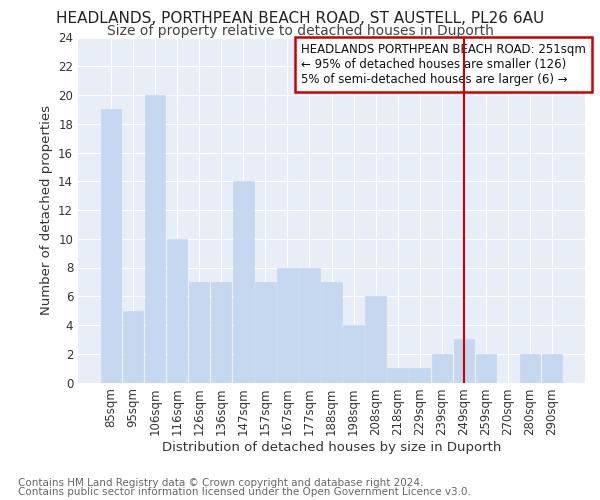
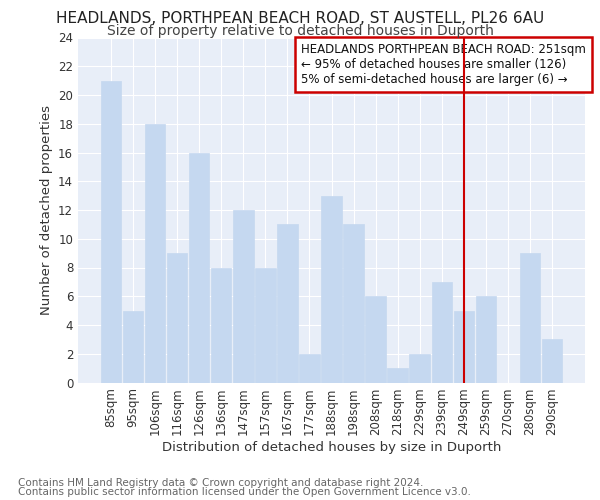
85sqm: 19 -> 21
106sqm: 20 -> 18
116sqm: 10 -> 9
126sqm: 7 -> 16
136sqm: 7 -> 8
147sqm: 14 -> 12
157sqm: 7 -> 8
167sqm: 8 -> 11
177sqm: 8 -> 2
188sqm: 7 -> 13
198sqm: 4 -> 11
229sqm: 1 -> 2
239sqm: 2 -> 7
249sqm: 3 -> 5
259sqm: 2 -> 6
280sqm: 2 -> 9
290sqm: 2 -> 3
